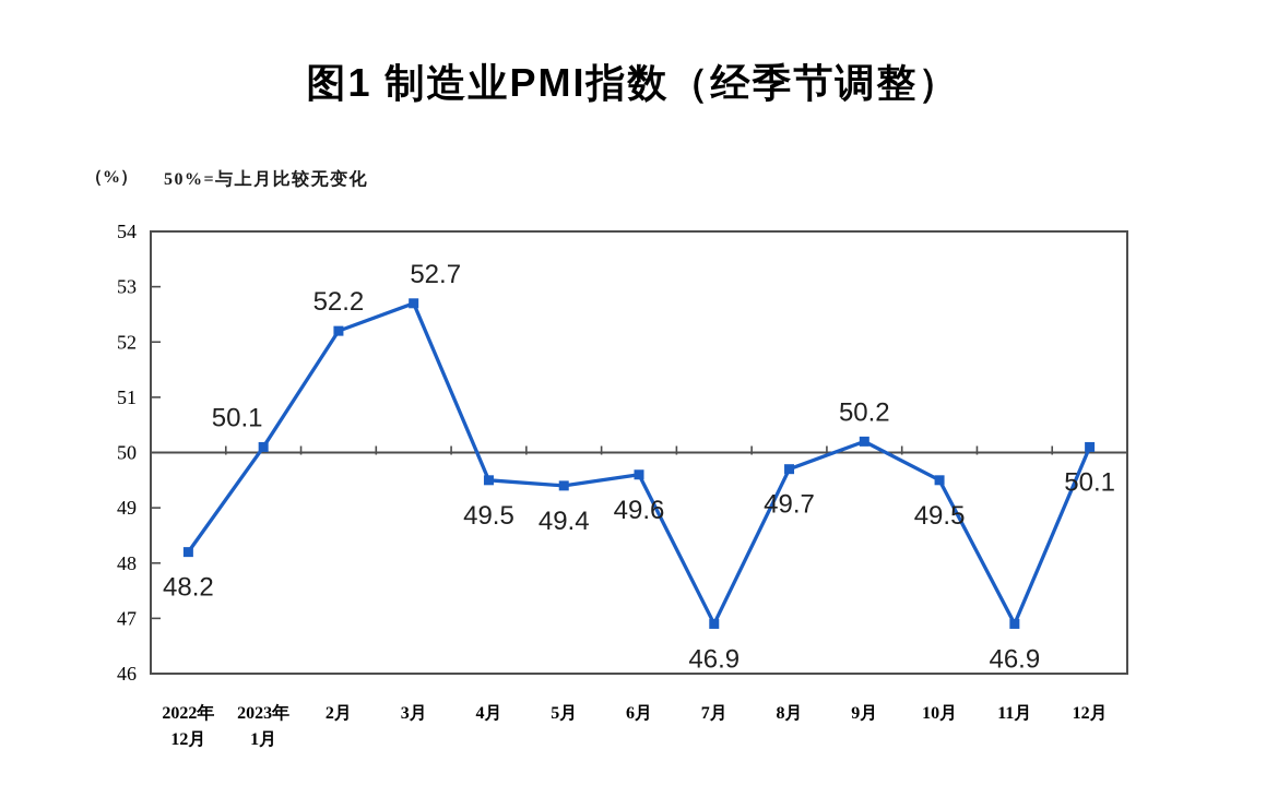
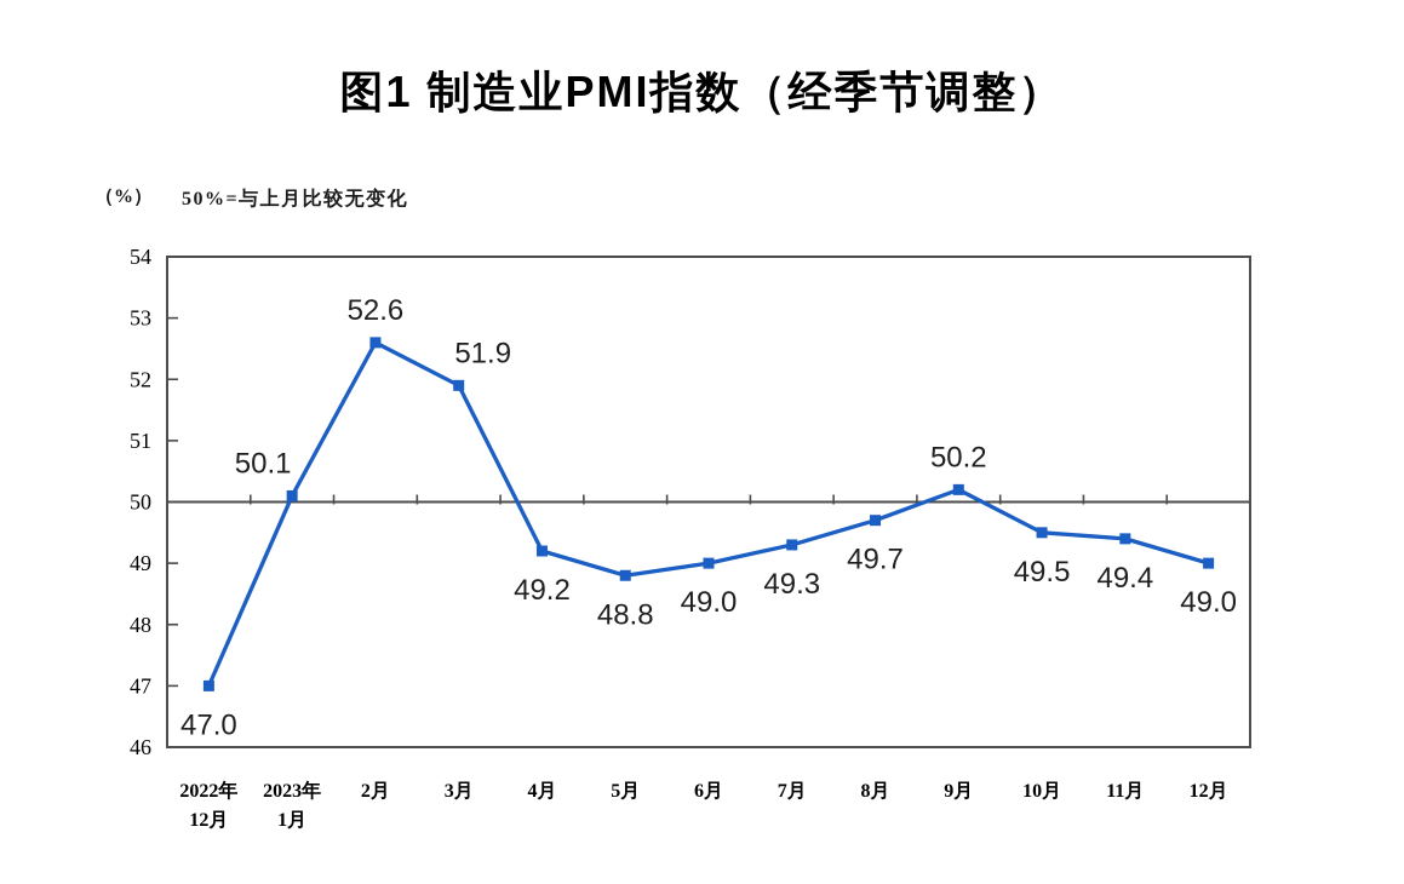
2022年12月: 48.2 -> 47.0
2月: 52.2 -> 52.6
3月: 52.7 -> 51.9
4月: 49.5 -> 49.2
5月: 49.4 -> 48.8
6月: 49.6 -> 49.0
7月: 46.9 -> 49.3
11月: 46.9 -> 49.4
12月: 50.1 -> 49.0
